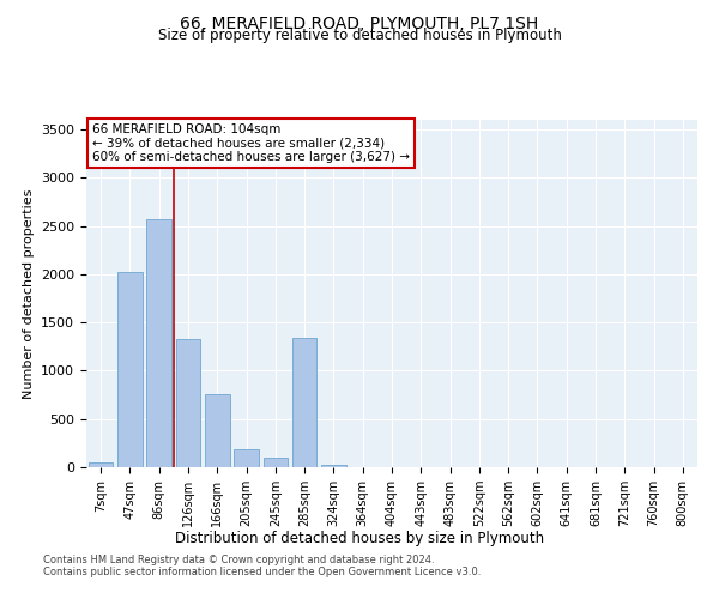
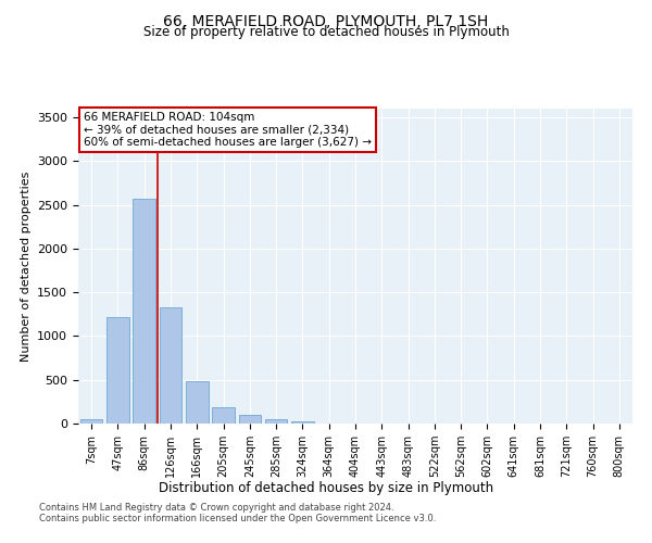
47sqm: 2020 -> 1220
166sqm: 760 -> 490
285sqm: 1340 -> 50
